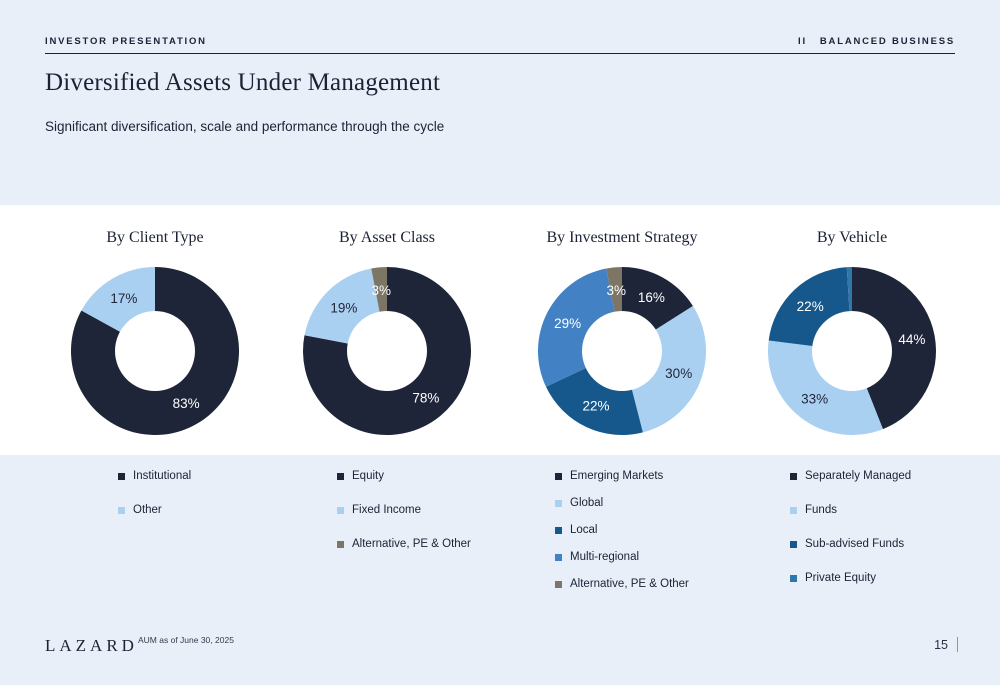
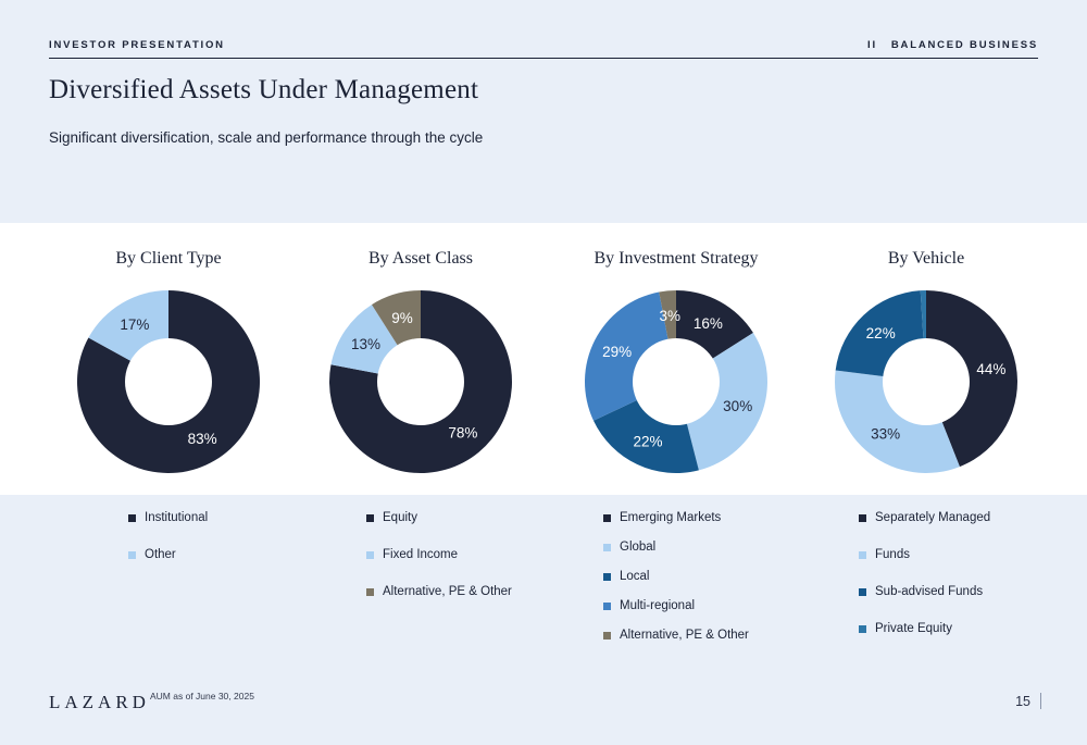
By Asset Class/Fixed Income: 19% -> 13%
By Asset Class/Alternative, PE & Other: 3% -> 9%
